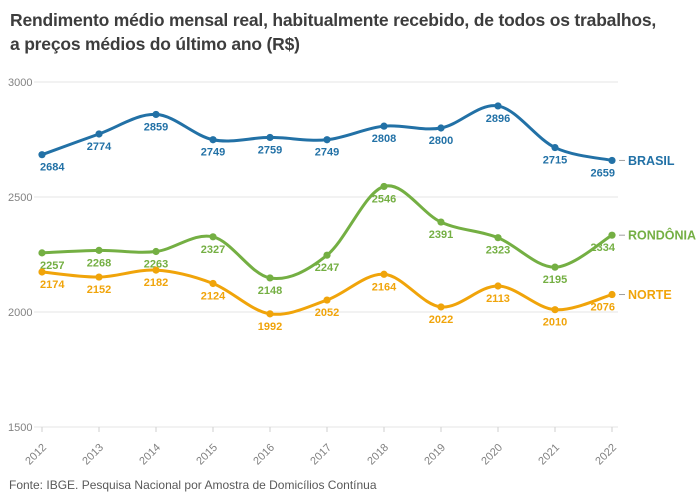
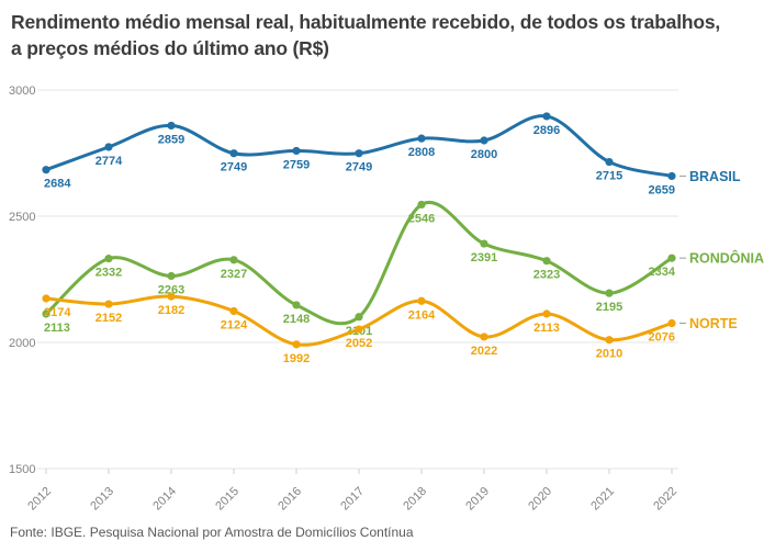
RONDÔNIA/2012: 2257 -> 2113
RONDÔNIA/2013: 2268 -> 2332
RONDÔNIA/2017: 2247 -> 2101
